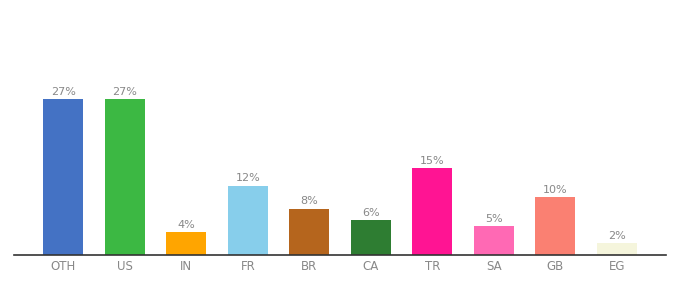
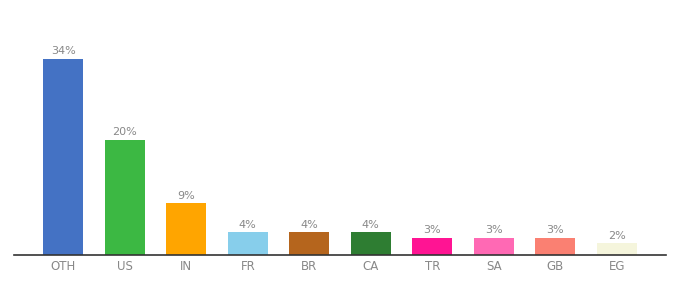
OTH: 27% -> 34%
US: 27% -> 20%
IN: 4% -> 9%
FR: 12% -> 4%
BR: 8% -> 4%
CA: 6% -> 4%
TR: 15% -> 3%
SA: 5% -> 3%
GB: 10% -> 3%
